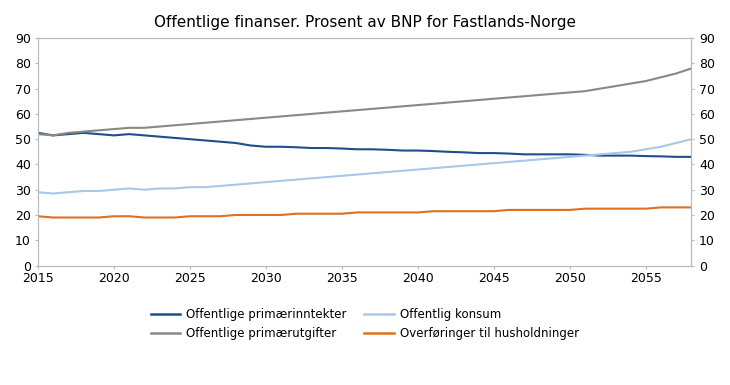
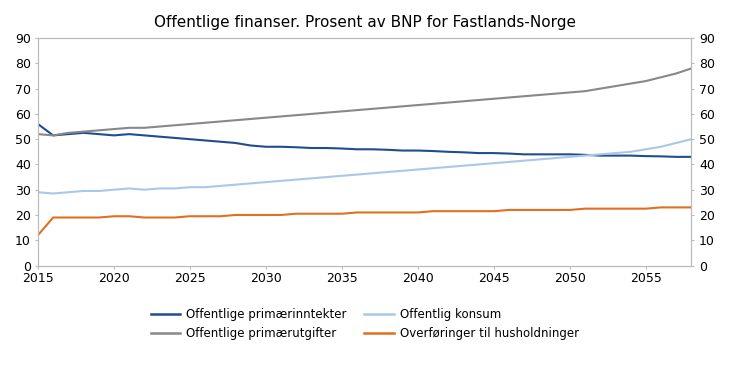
Offentlige primærinntekter/2015: 52.5 -> 56.0
Overføringer til husholdninger/2015: 19.5 -> 12.0
